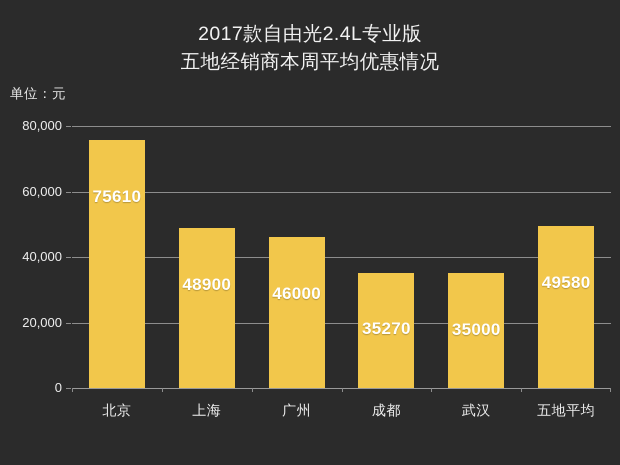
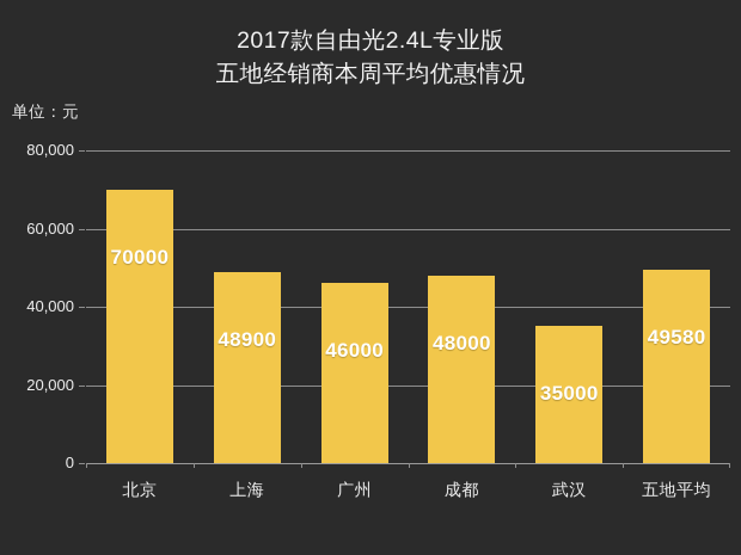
北京: 75610 -> 70000
成都: 35270 -> 48000
